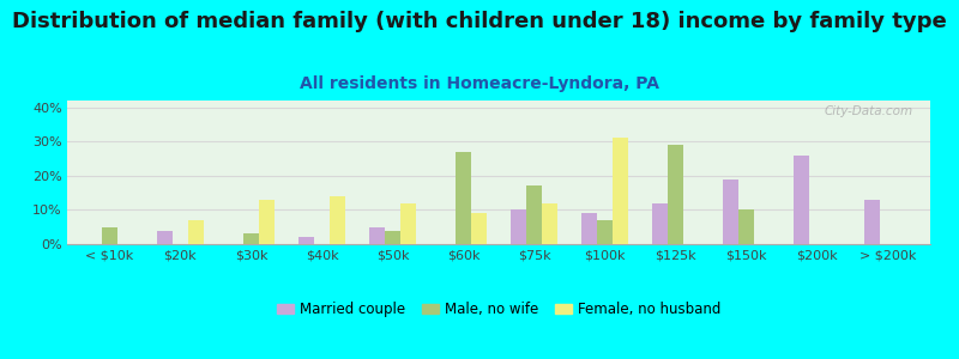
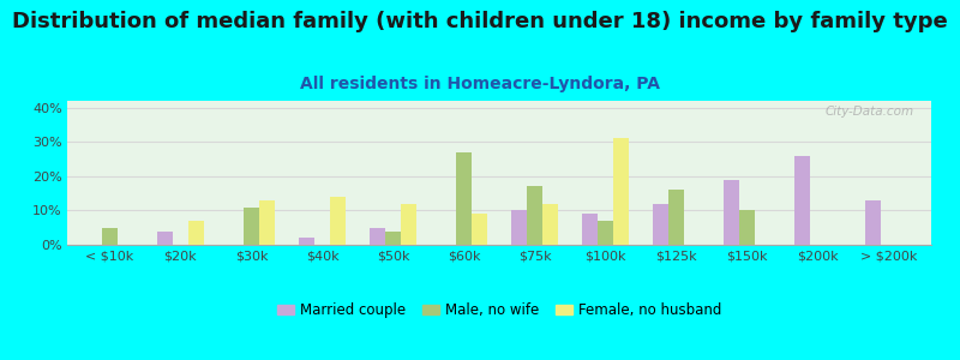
Male, no wife/$30k: 3% -> 11%
Male, no wife/$125k: 29% -> 16%
